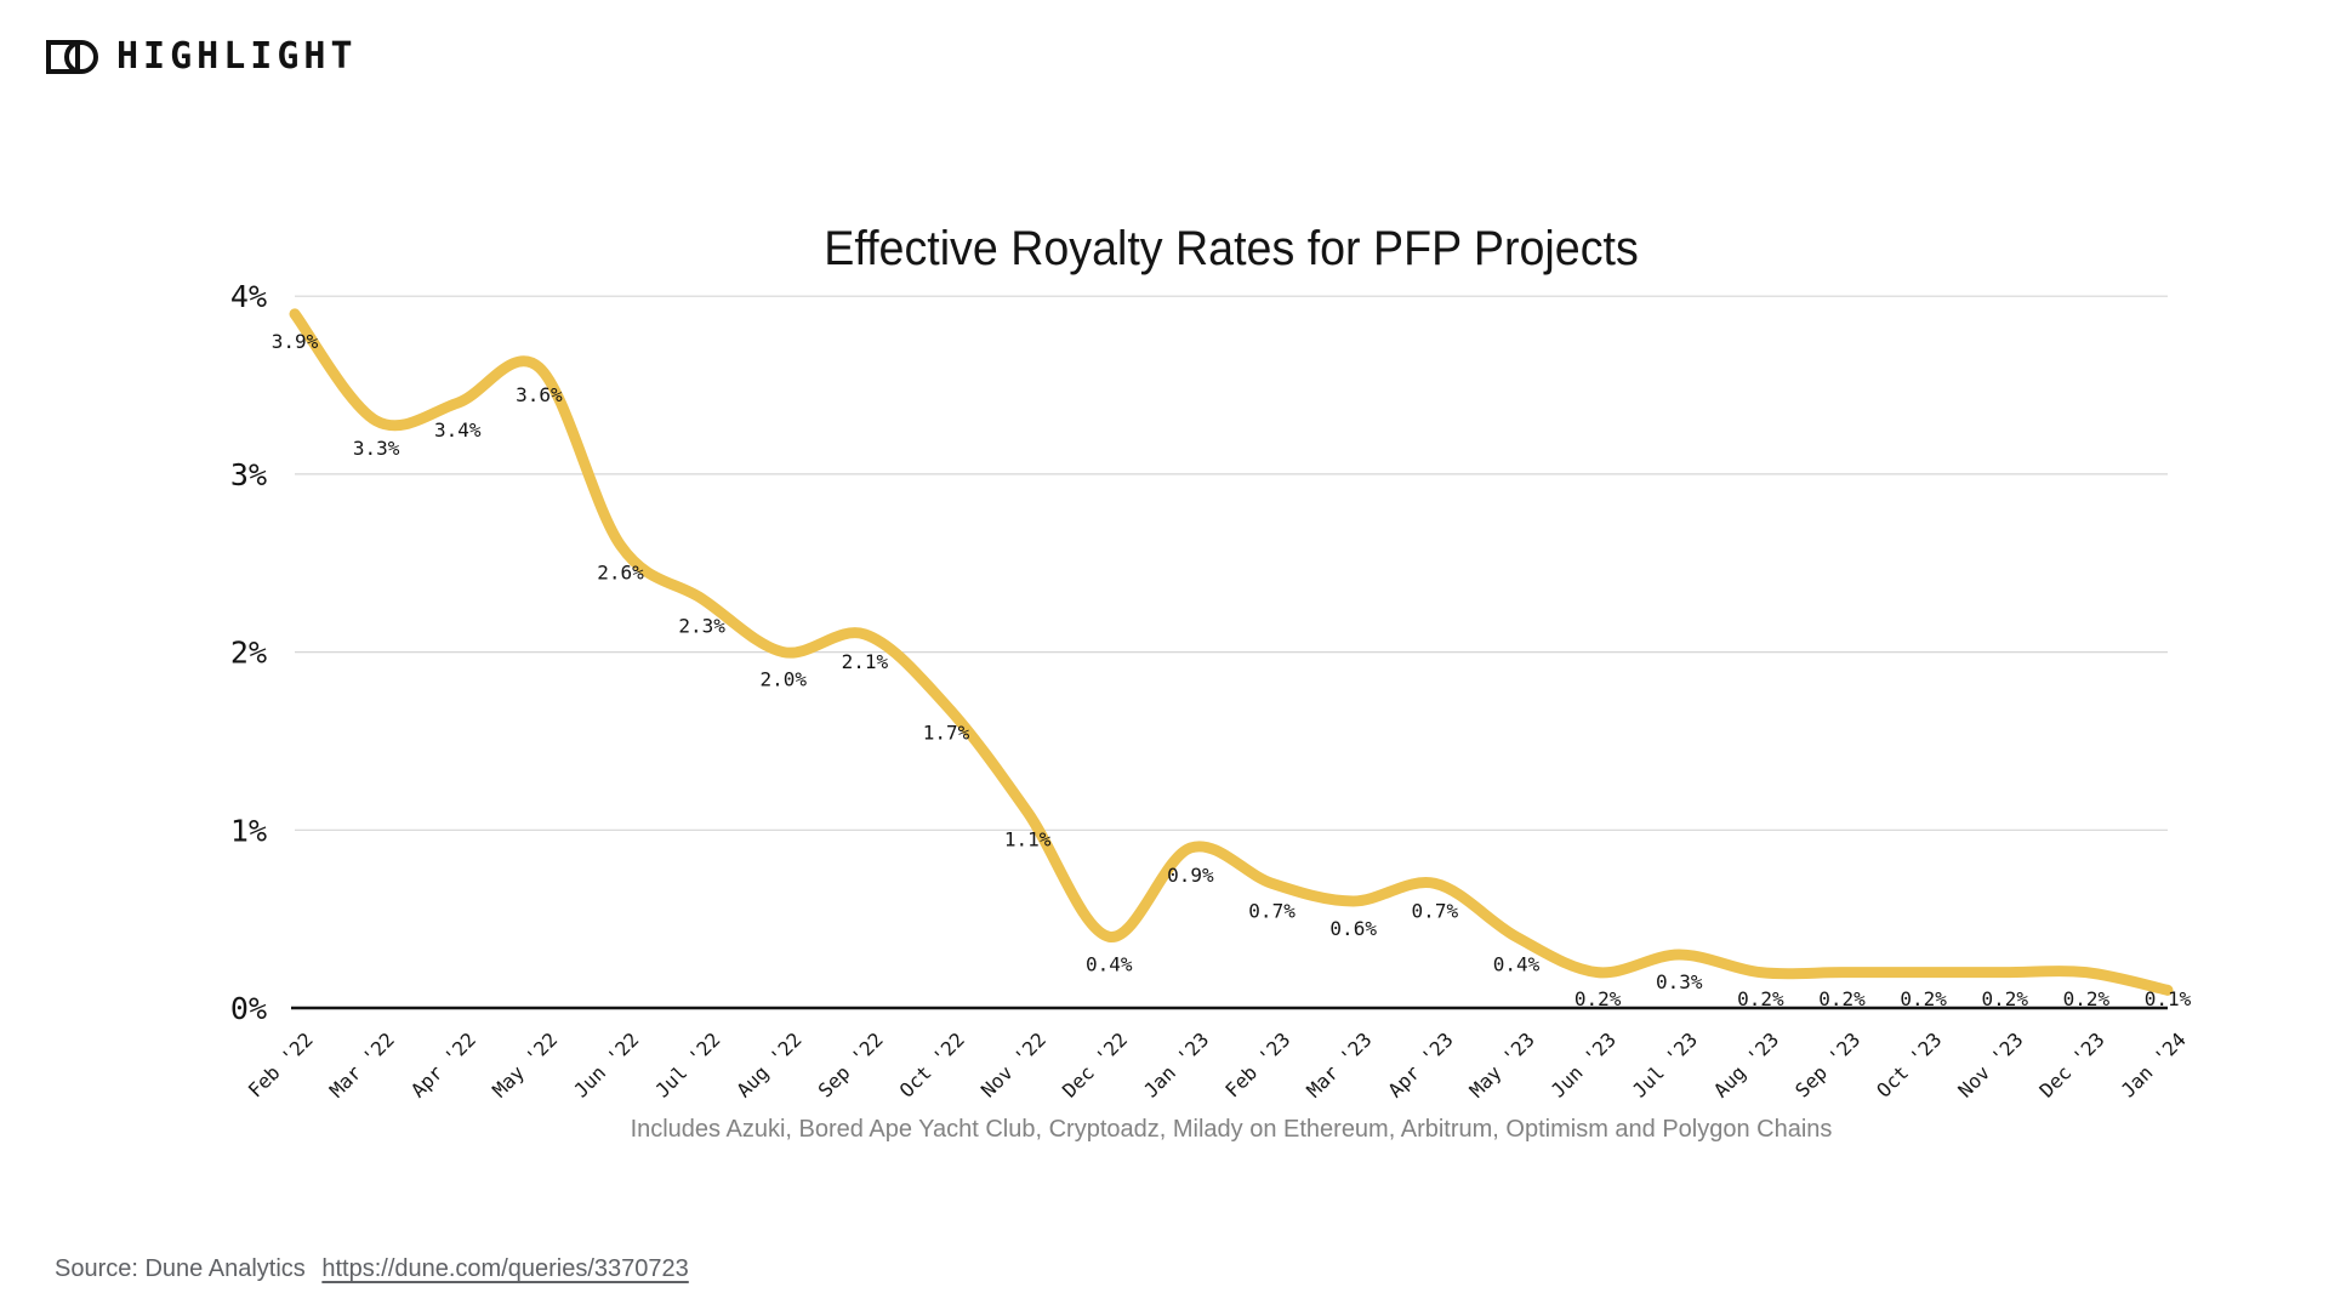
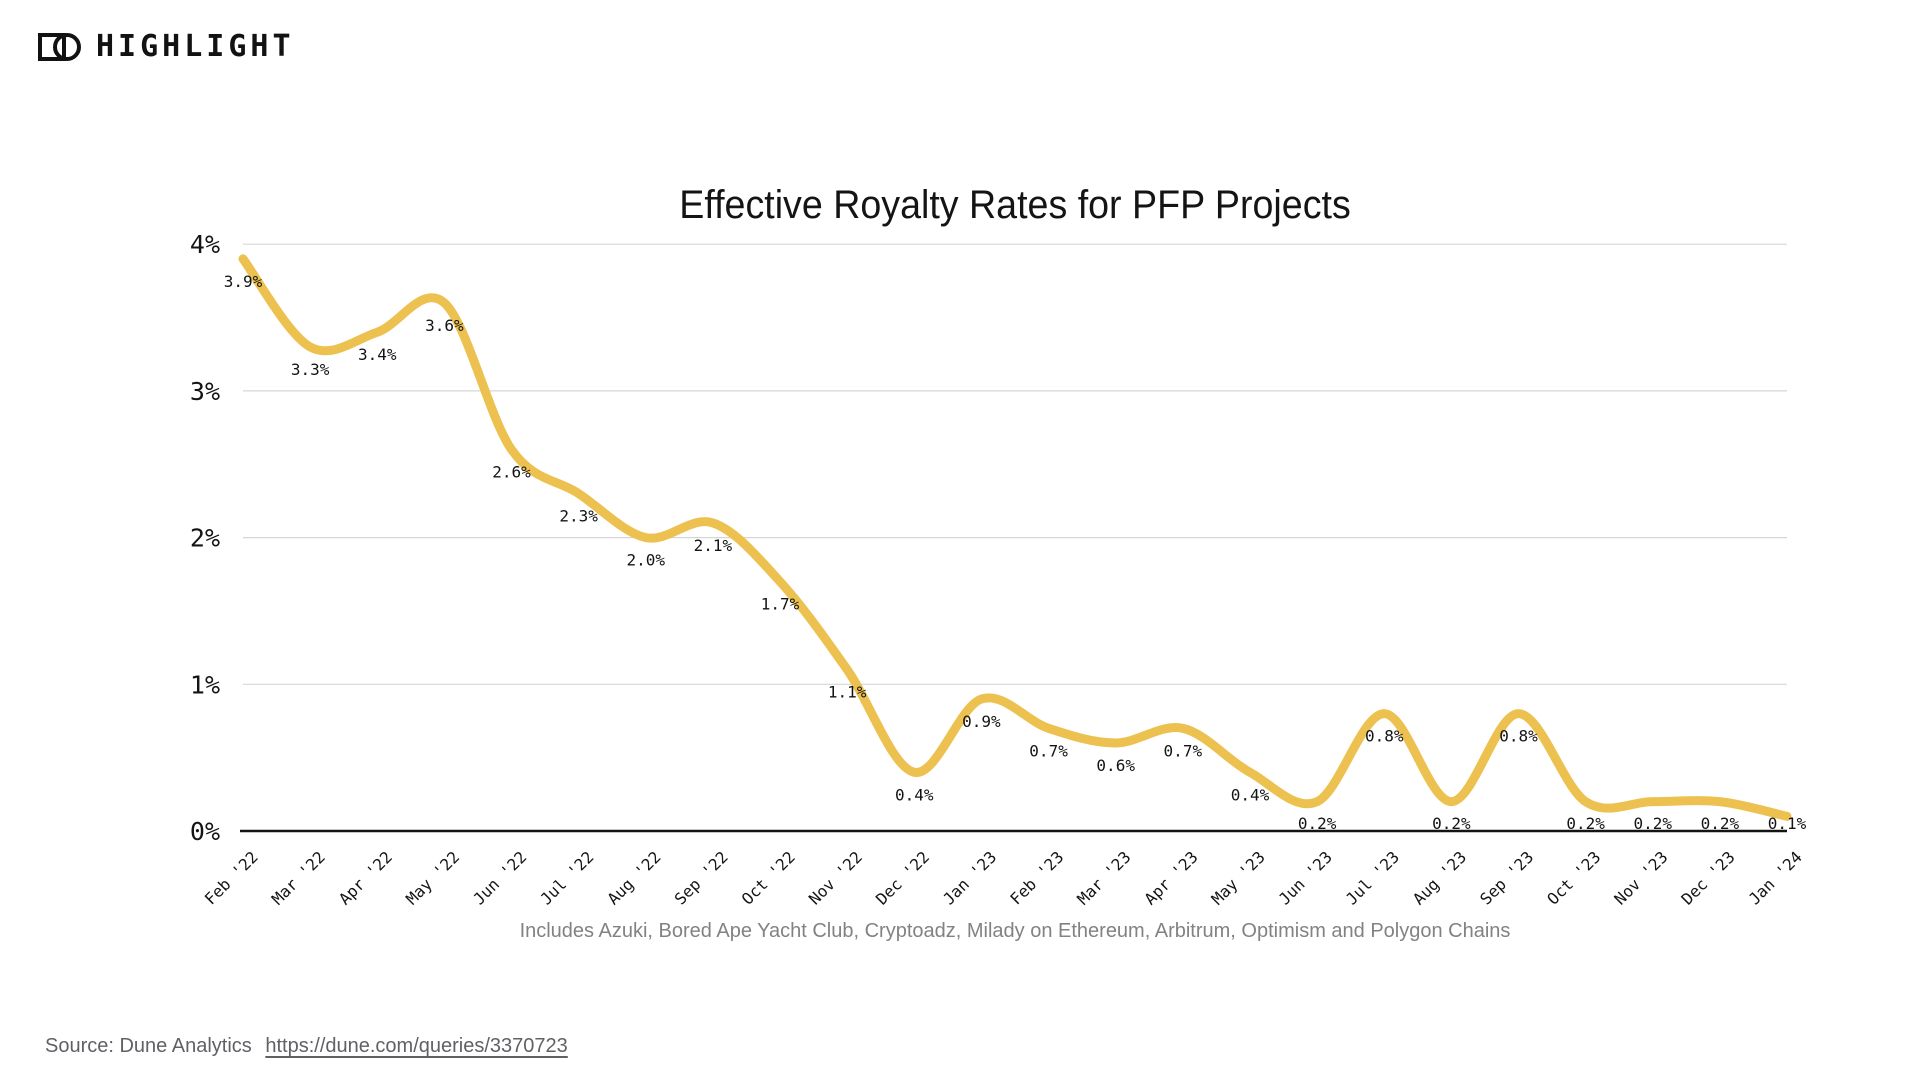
Jul '23: 0.3% -> 0.8%
Sep '23: 0.2% -> 0.8%
